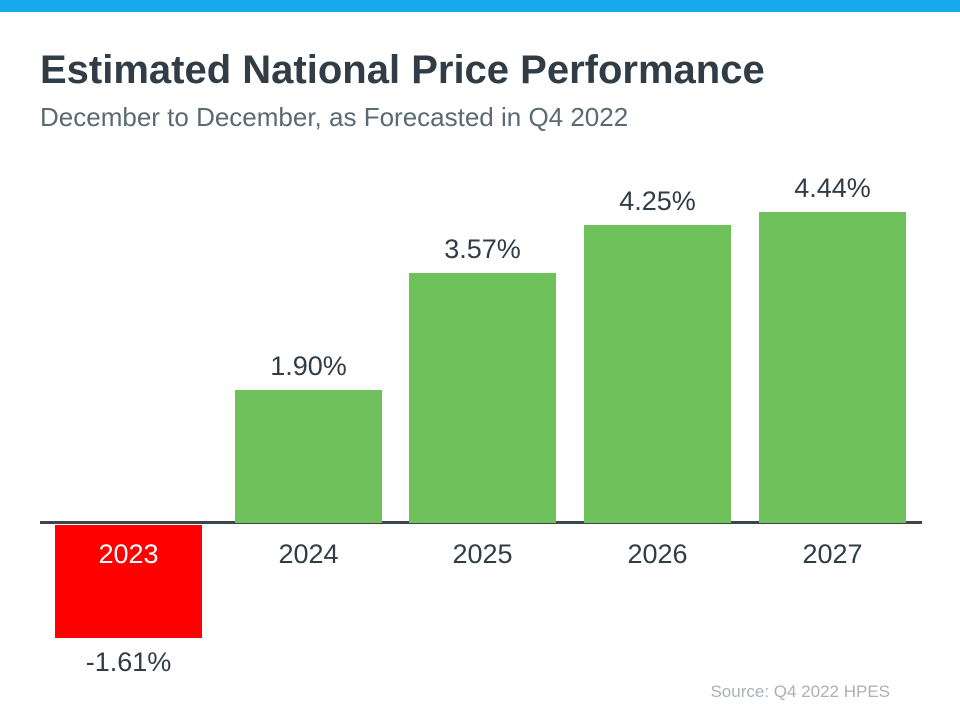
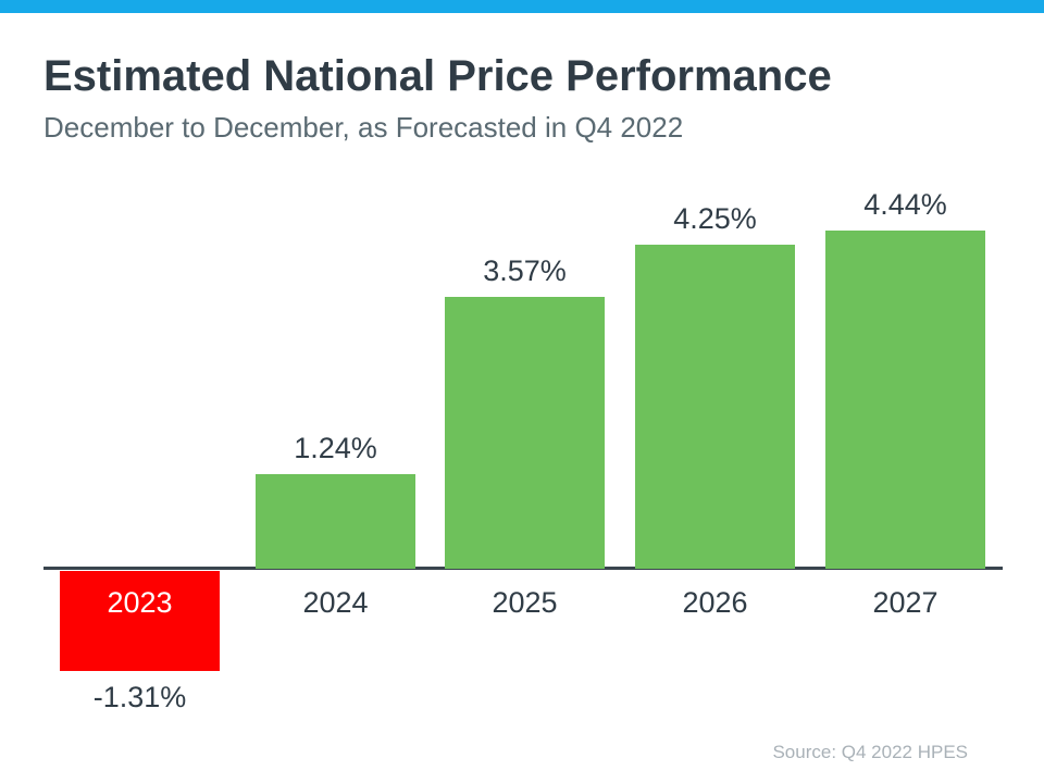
2023: -1.61% -> -1.31%
2024: 1.90% -> 1.24%
